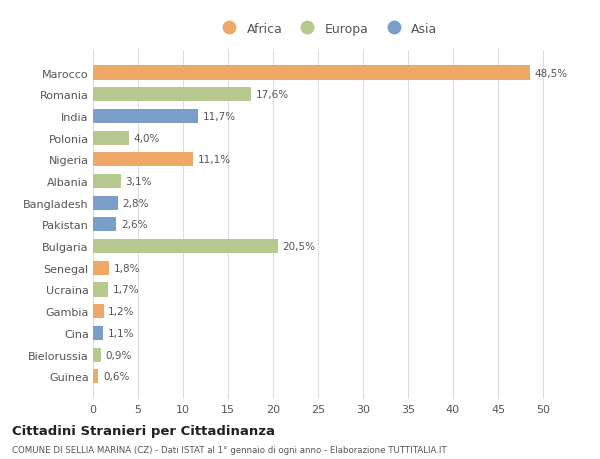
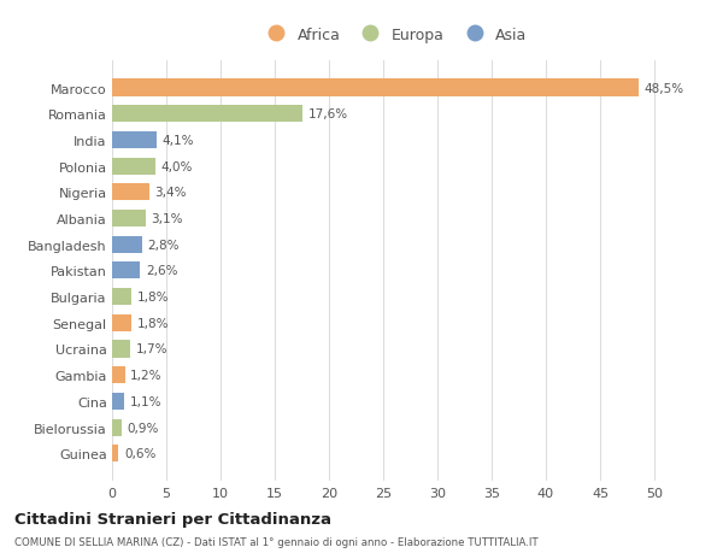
India: 11,7% -> 4,1%
Nigeria: 11,1% -> 3,4%
Bulgaria: 20,5% -> 1,8%
